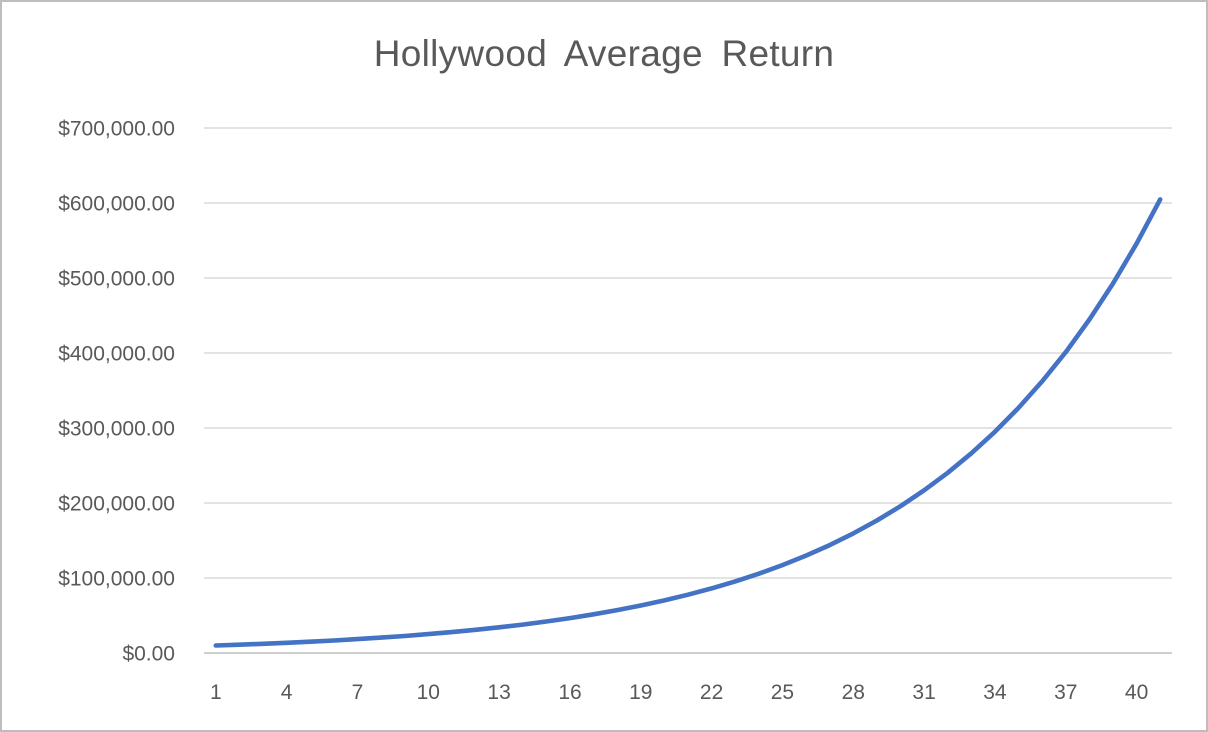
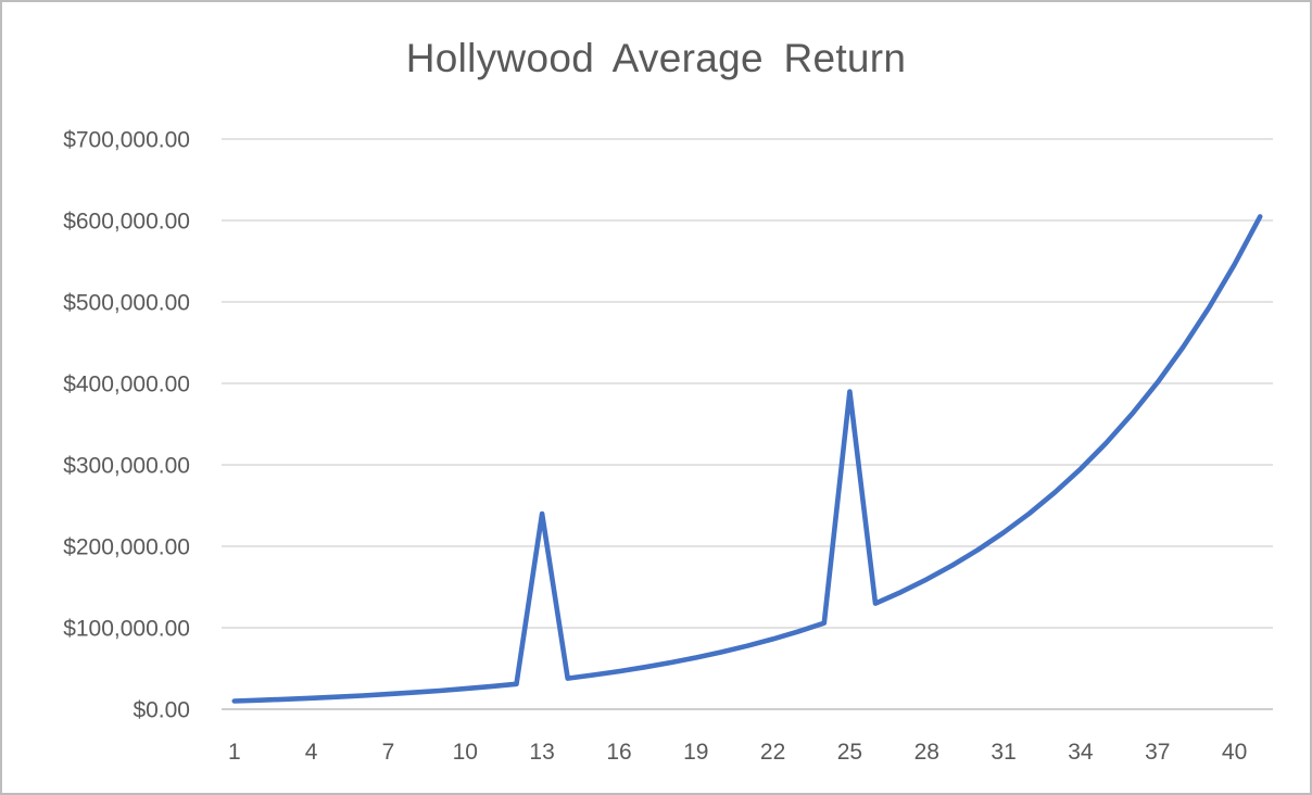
13: $30000 -> $240000
25: $120000 -> $390000
